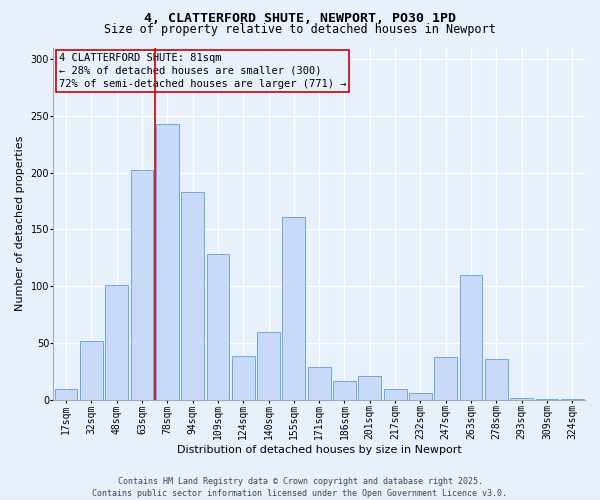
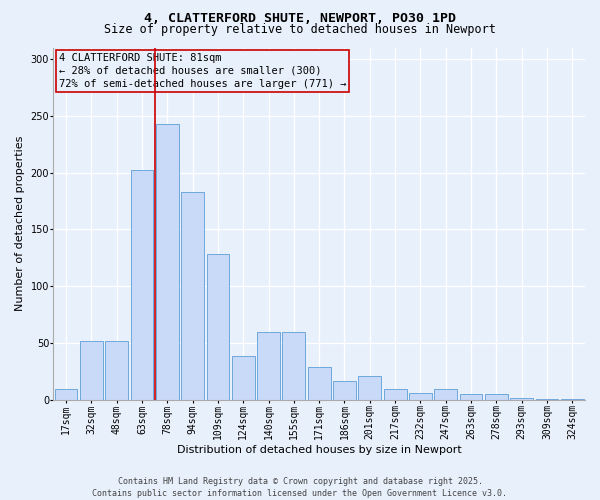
48sqm: 101 -> 52
155sqm: 161 -> 60
247sqm: 38 -> 10
263sqm: 110 -> 5
278sqm: 36 -> 5
